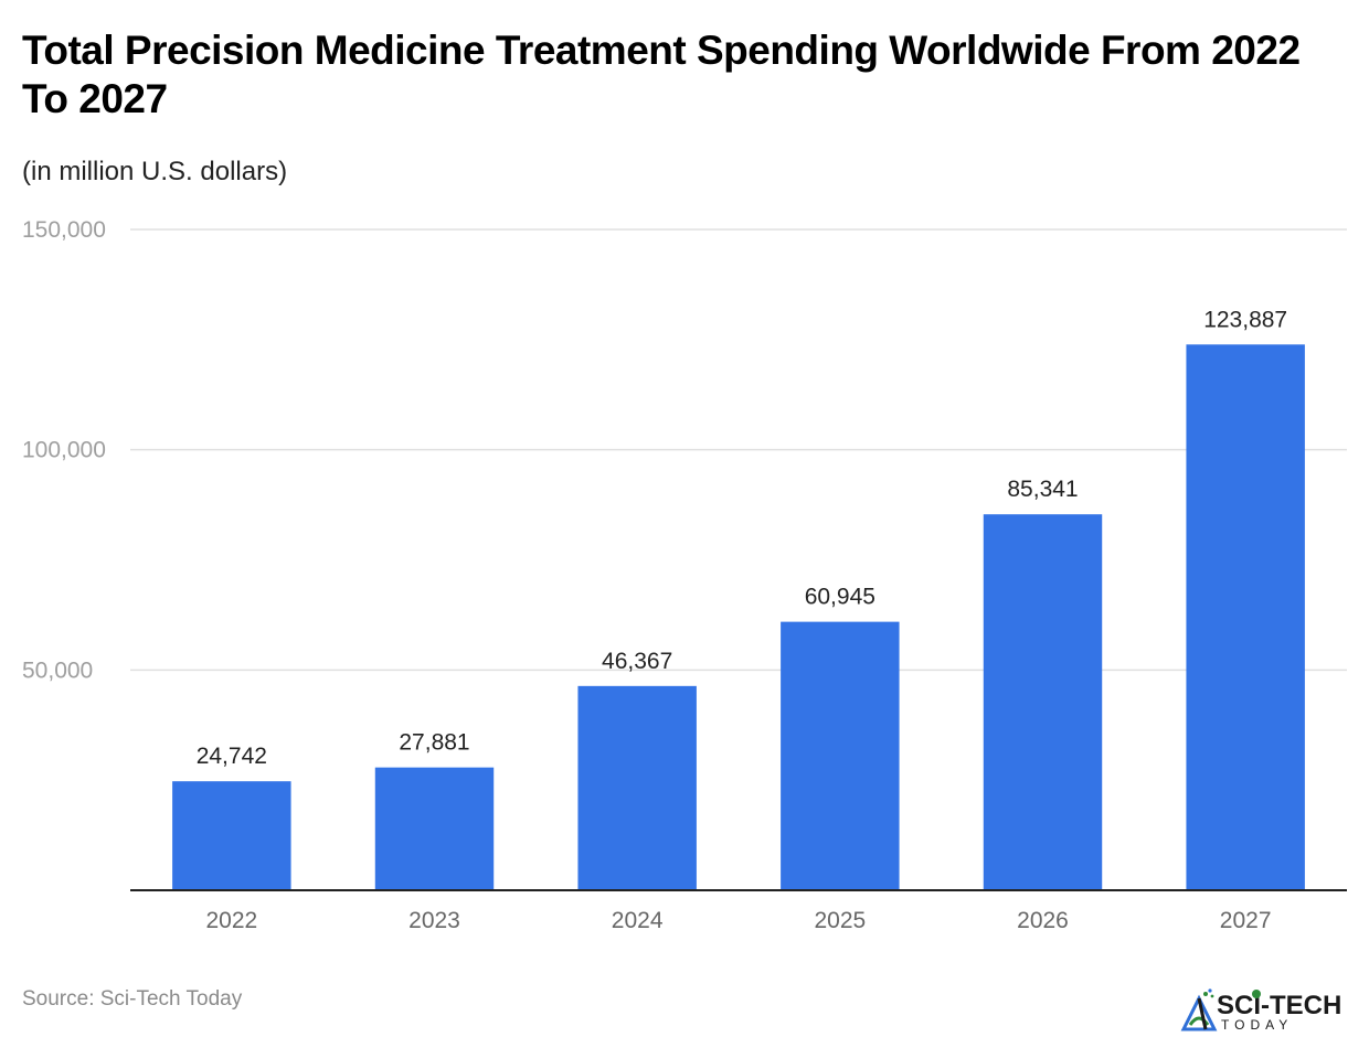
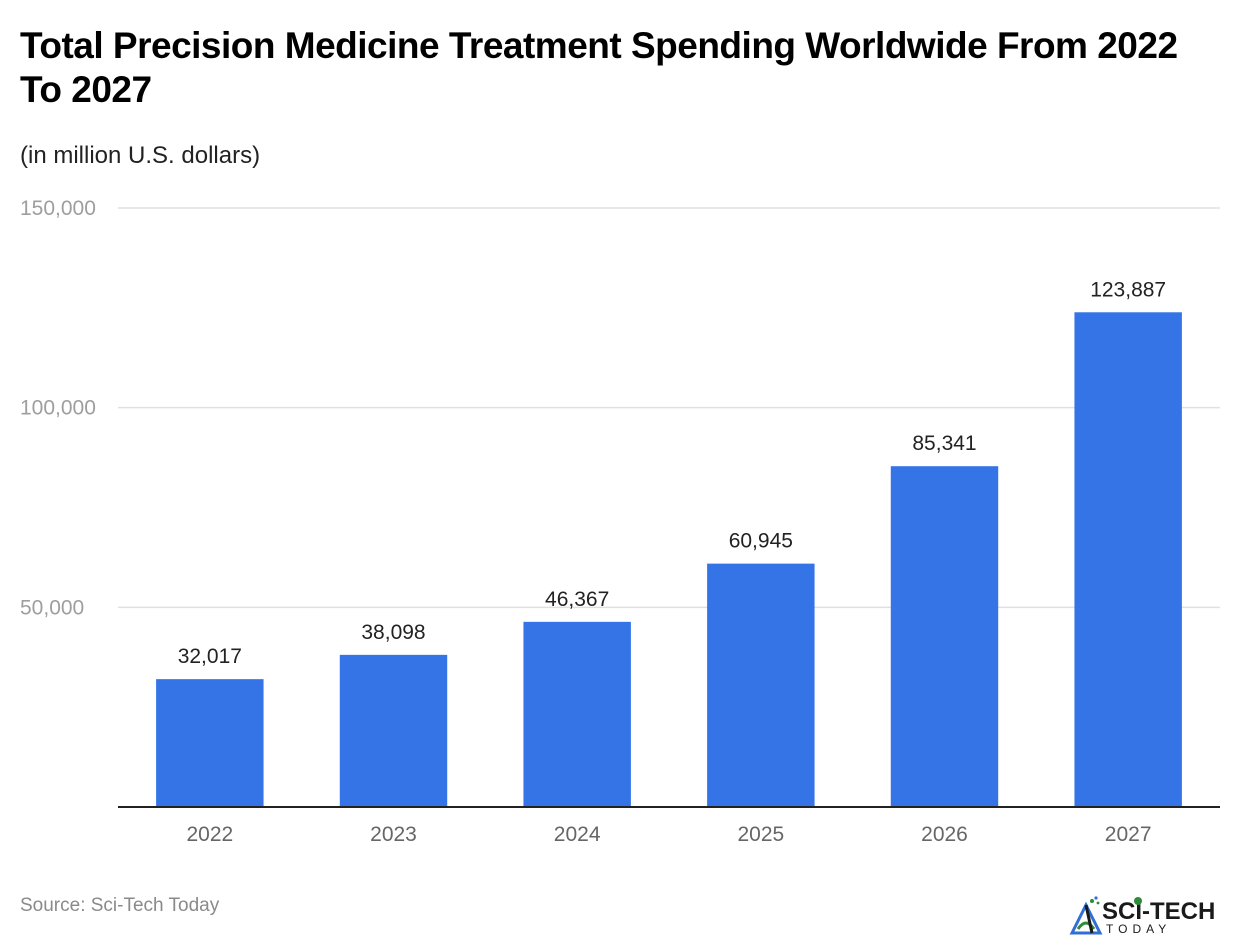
2022: 24,742 -> 32,017
2023: 27,881 -> 38,098
